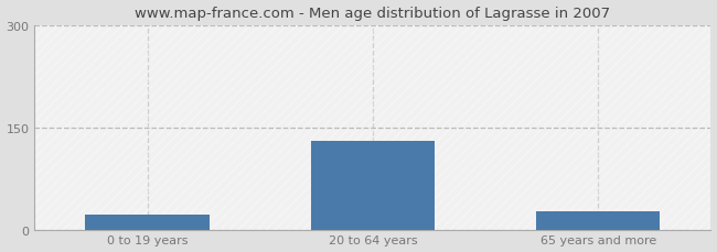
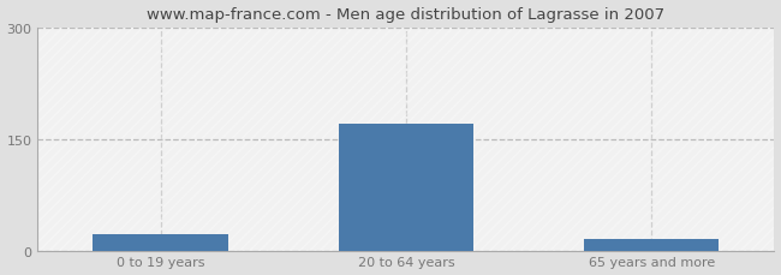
20 to 64 years: 130 -> 170
65 years and more: 26 -> 15
